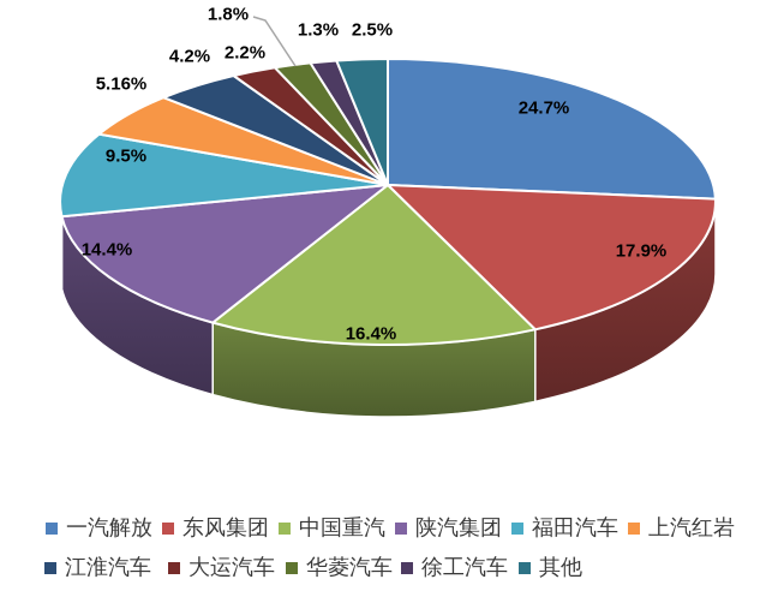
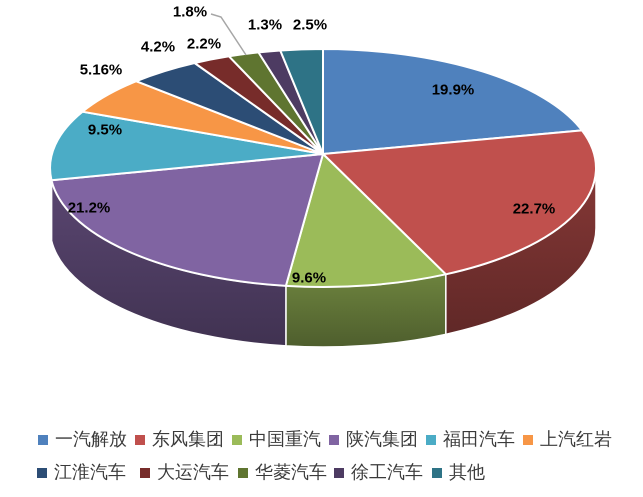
一汽解放: 24.7% -> 19.9%
东风集团: 17.9% -> 22.7%
中国重汽: 16.4% -> 9.6%
陕汽集团: 14.4% -> 21.2%
